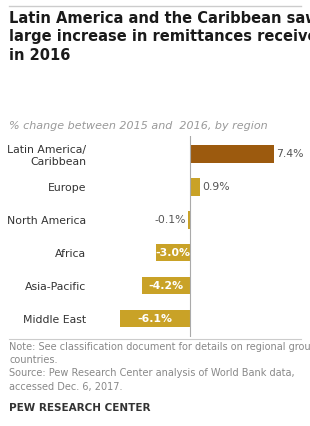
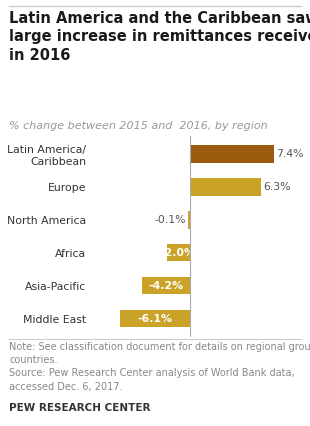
Europe: 0.9% -> 6.3%
Africa: -3.0% -> -2.0%
